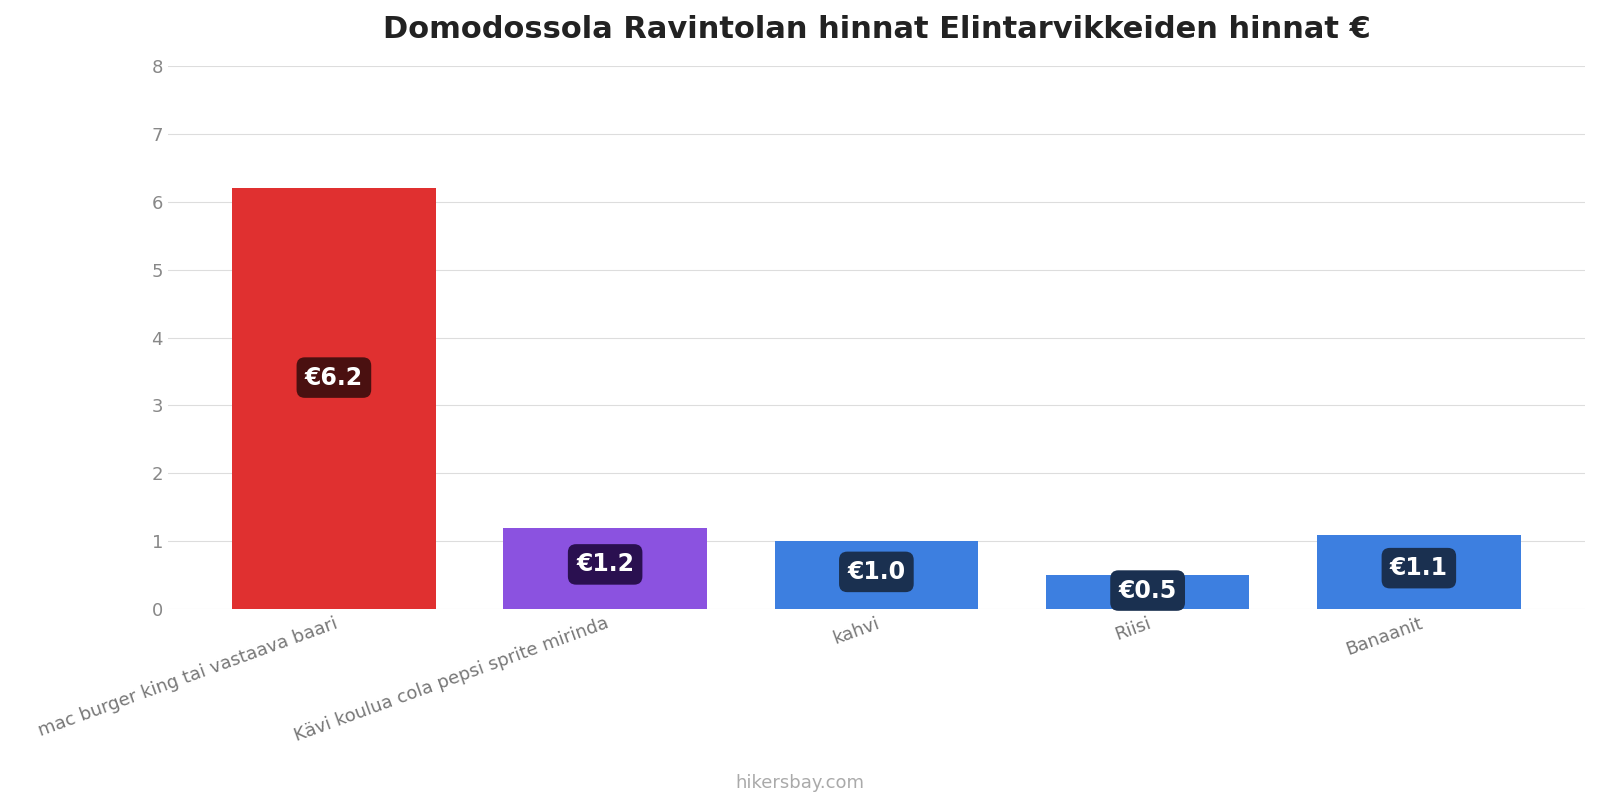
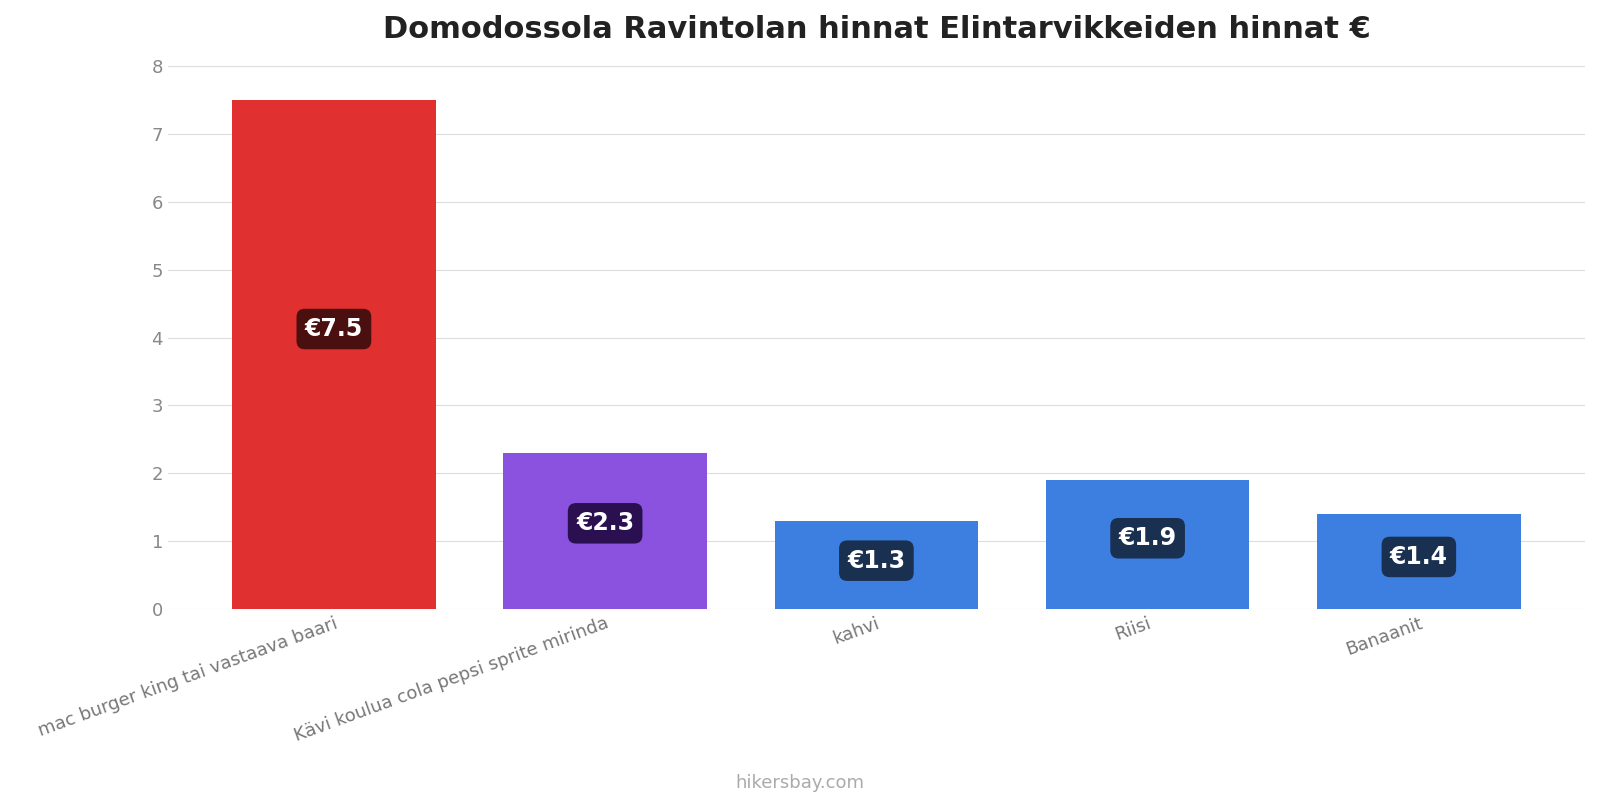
mac burger king tai vastaava baari: €6.2 -> €7.5
Kävi koulua cola pepsi sprite mirinda: €1.2 -> €2.3
kahvi: €1.0 -> €1.3
Riisi: €0.5 -> €1.9
Banaanit: €1.1 -> €1.4
